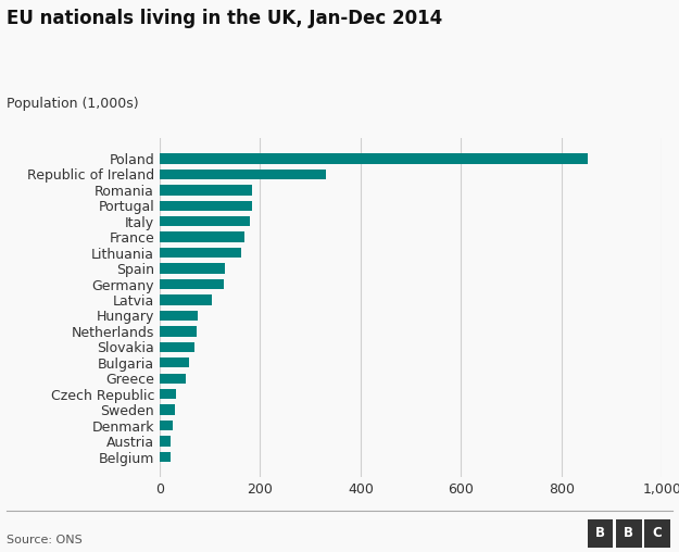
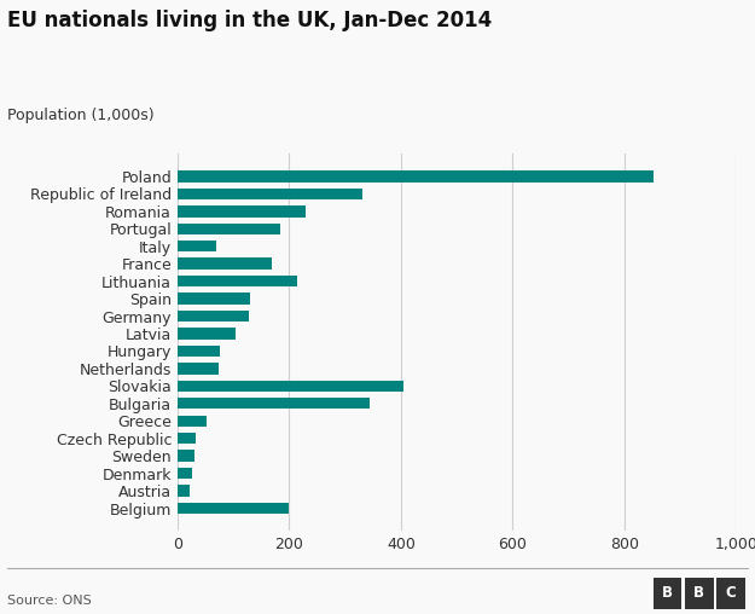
Romania: 185 -> 230
Italy: 180 -> 70
Lithuania: 163 -> 215
Slovakia: 70 -> 405
Bulgaria: 58 -> 345
Belgium: 21 -> 200
